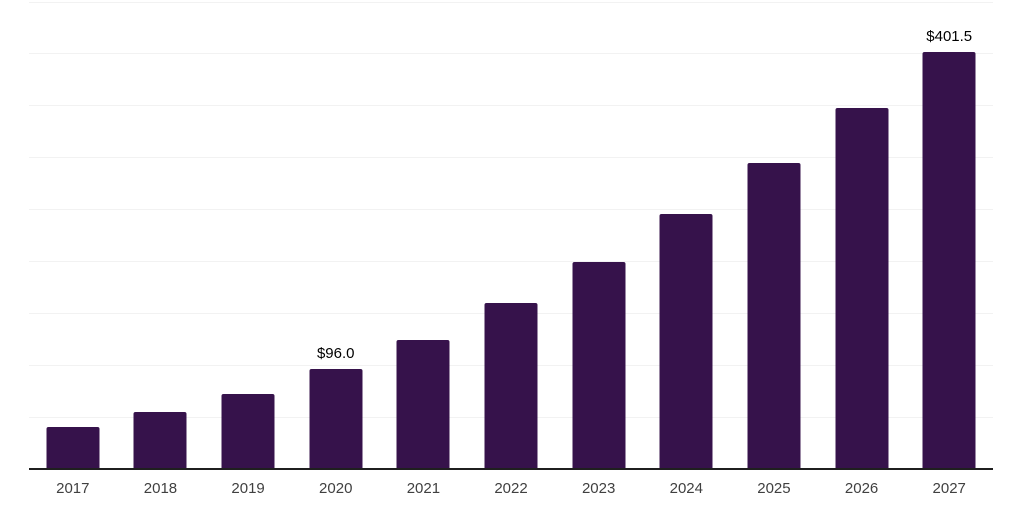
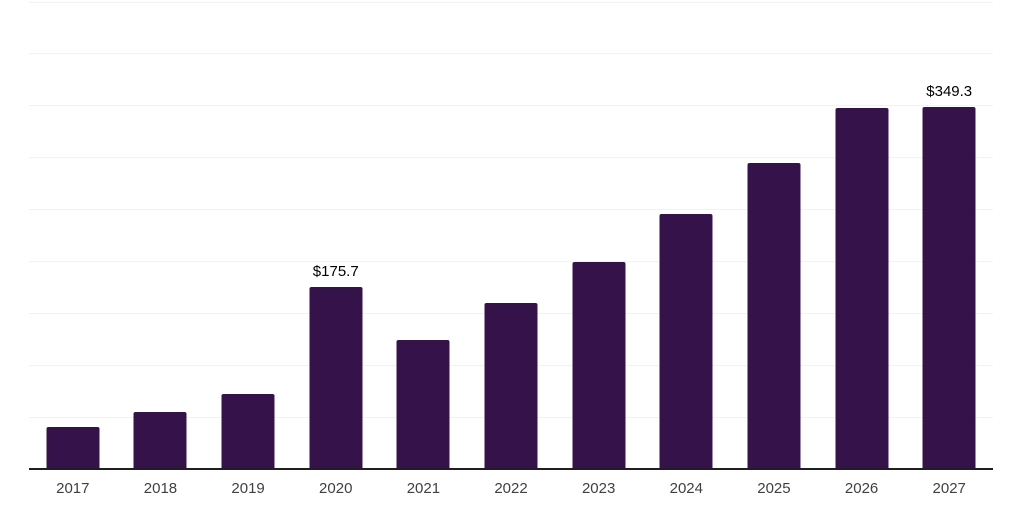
2020: $96.0 -> $175.7
2027: $401.5 -> $349.3
